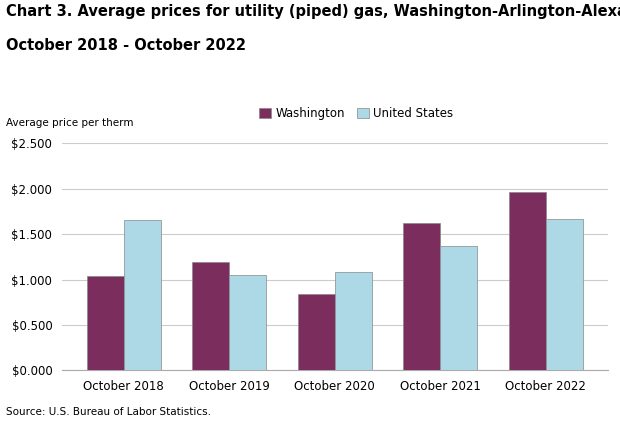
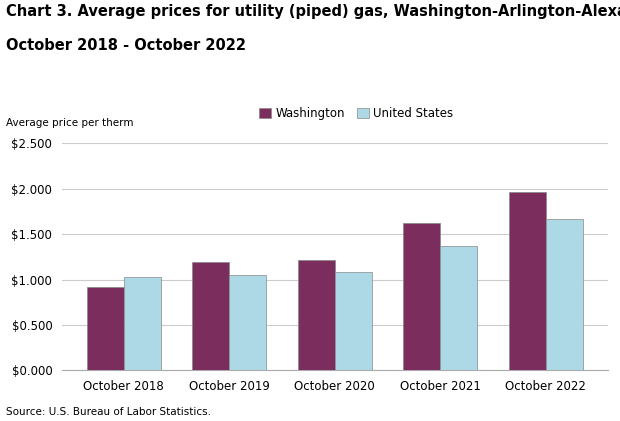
Washington/October 2018: $1.04 -> $0.92
United States/October 2018: $1.66 -> $1.03
Washington/October 2020: $0.84 -> $1.22
